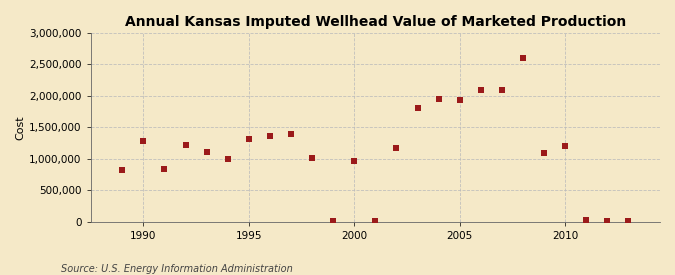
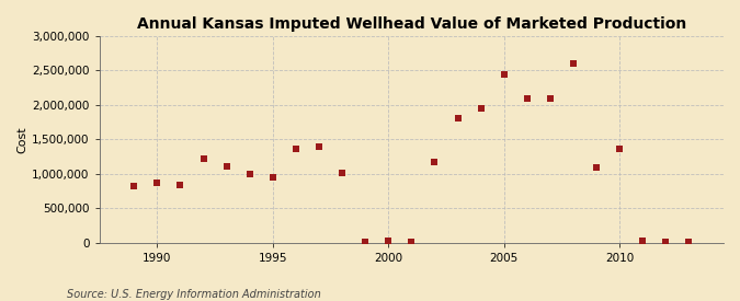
1990: 1,280,000 -> 870,000
1995: 1,320,000 -> 950,000
2000: 960,000 -> 20,000
2005: 1,940,000 -> 2,450,000
2010: 1,200,000 -> 1,370,000
